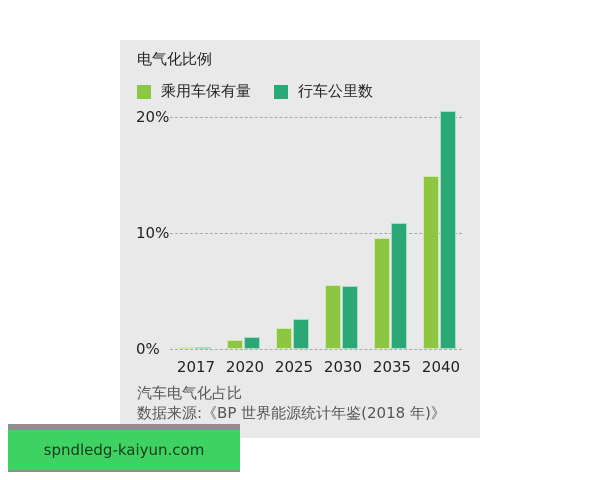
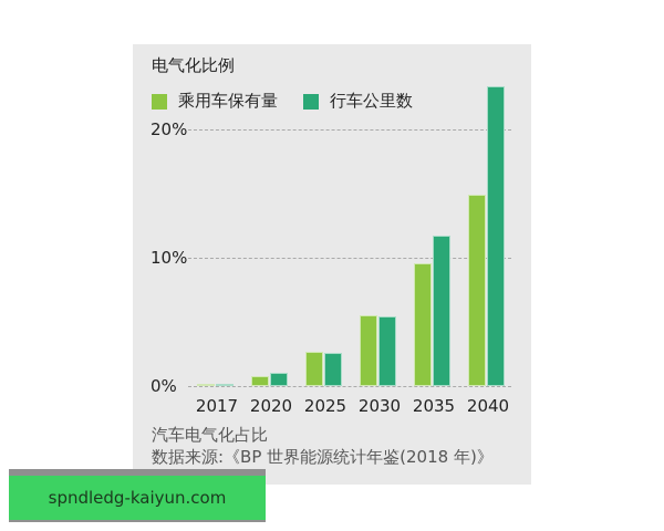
乘用车保有量/2025: 1.8% -> 2.7%
行车公里数/2035: 10.9% -> 11.7%
行车公里数/2040: 20.5% -> 23.4%
